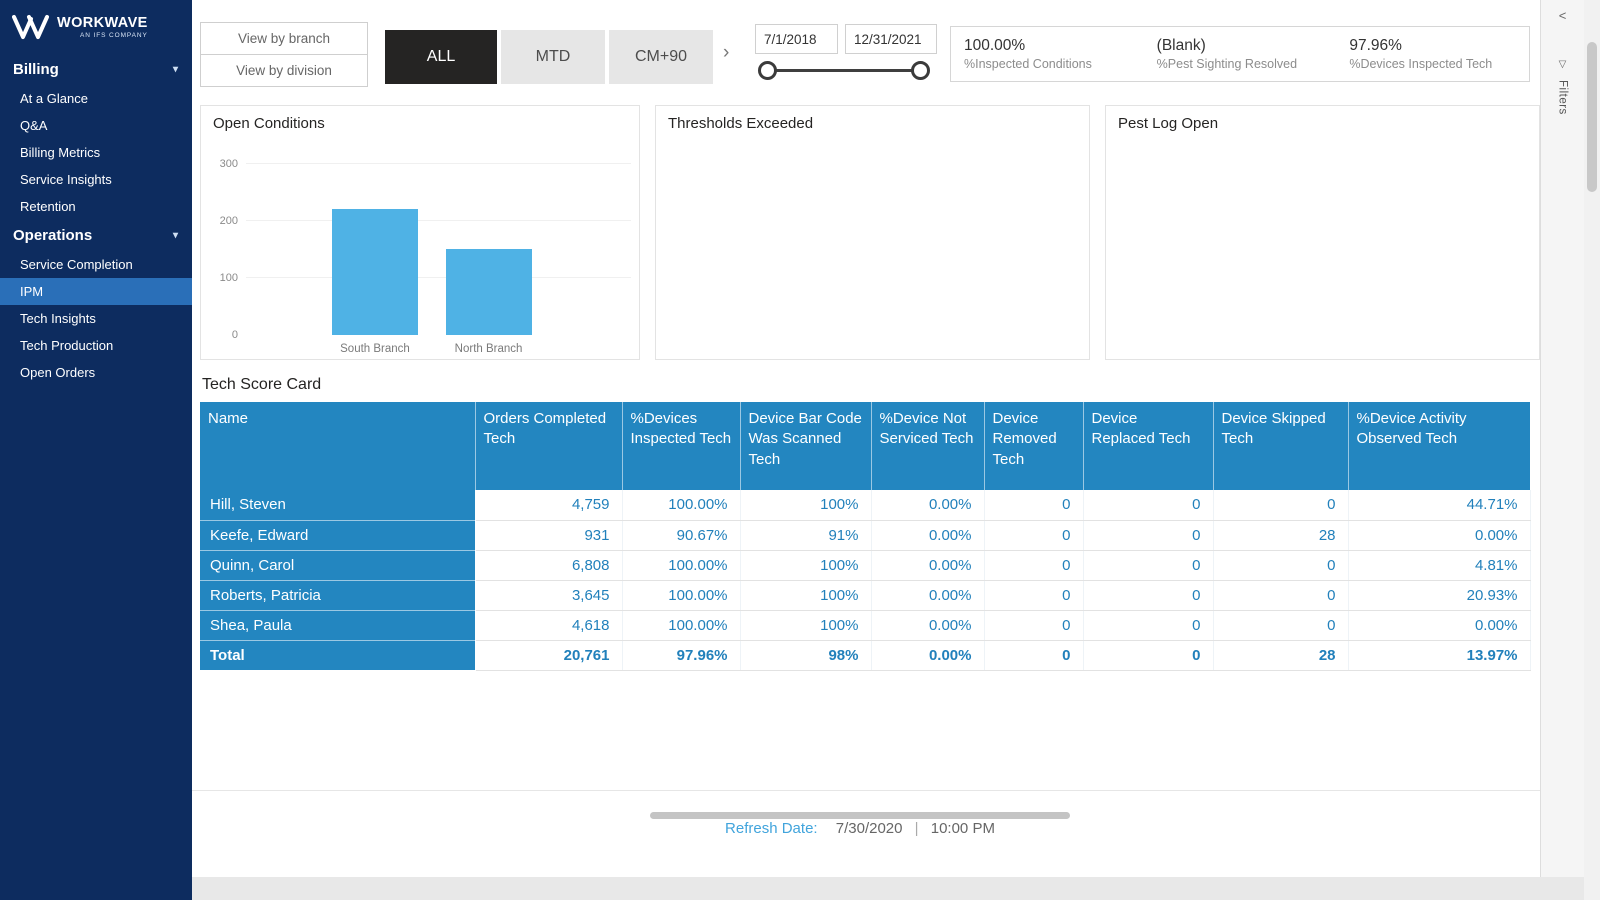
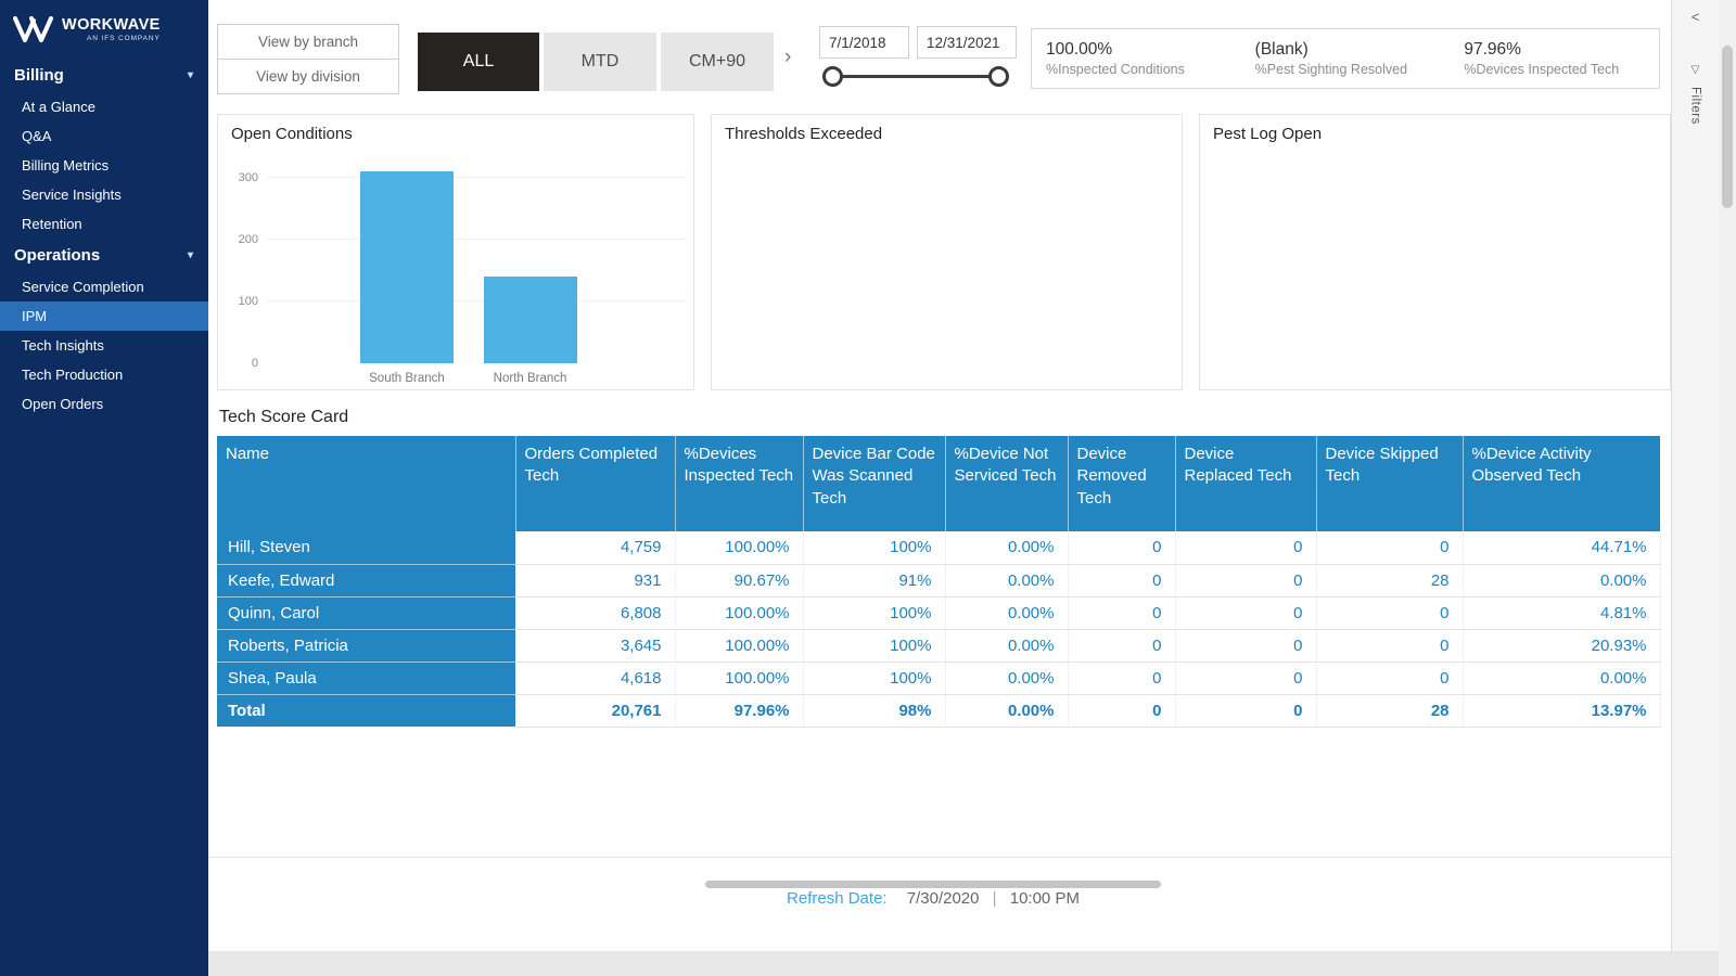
South Branch: 220 -> 310
North Branch: 150 -> 140
